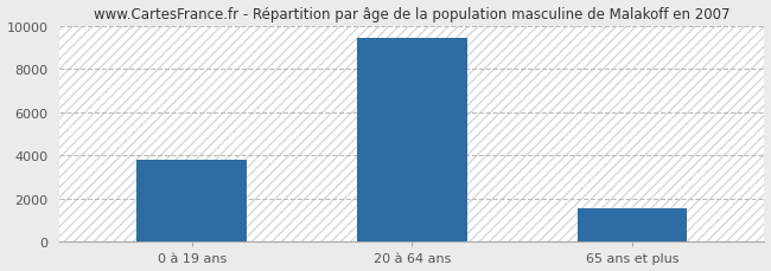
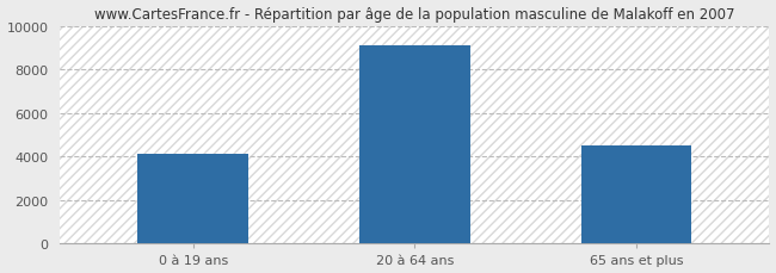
0 à 19 ans: 3800 -> 4100
20 à 64 ans: 9400 -> 9100
65 ans et plus: 1600 -> 4500
